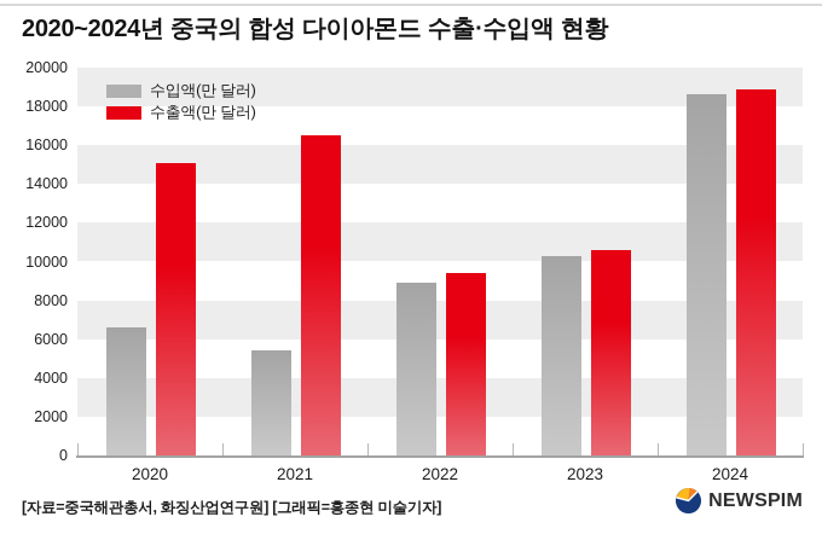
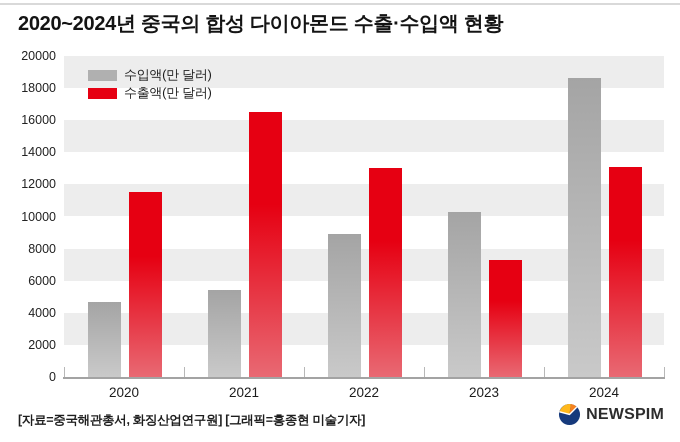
수입액(만 달러)/2020: 6600 -> 4700
수출액(만 달러)/2020: 15100 -> 11500
수출액(만 달러)/2022: 9400 -> 13000
수출액(만 달러)/2023: 10600 -> 7300
수출액(만 달러)/2024: 18900 -> 13100
